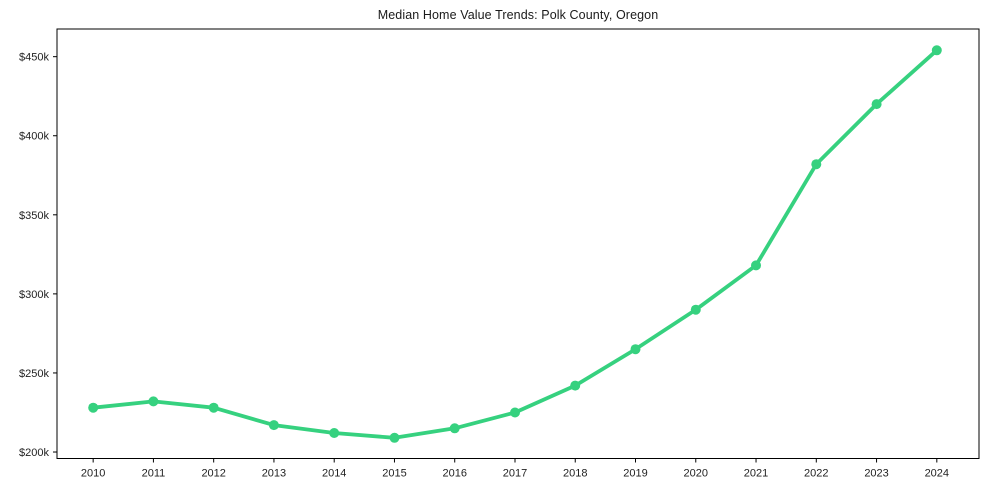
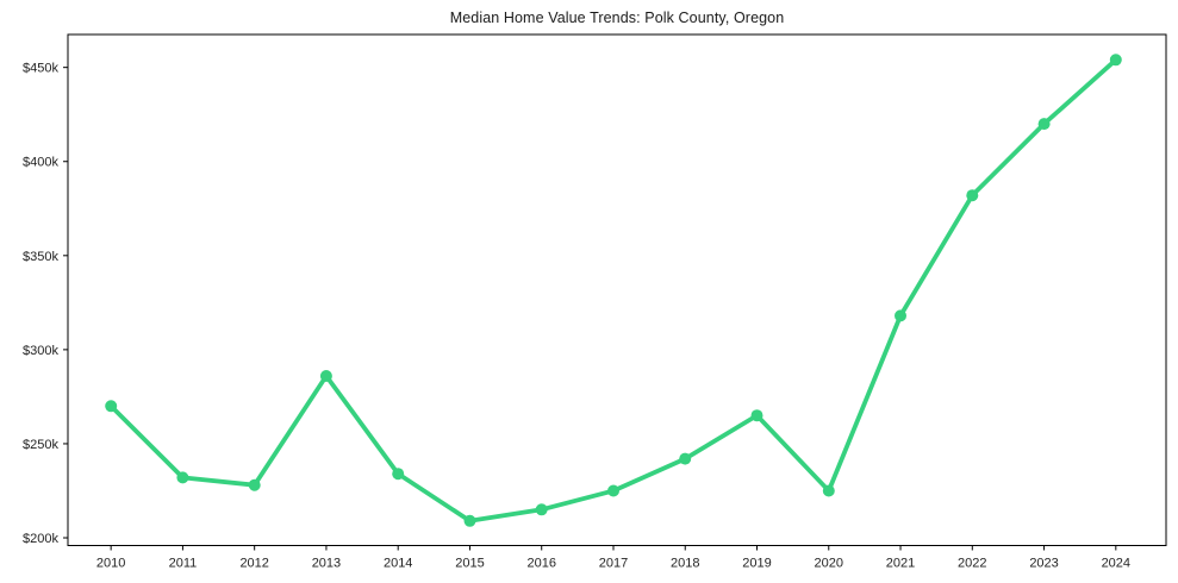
2010: $228k -> $270k
2013: $217k -> $286k
2014: $212k -> $234k
2020: $290k -> $225k
